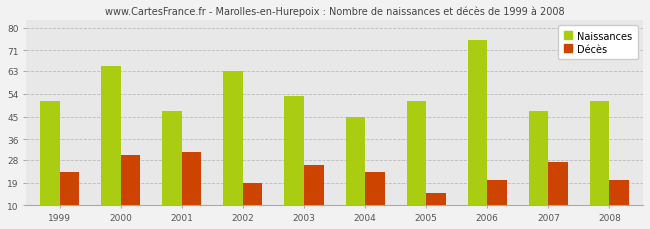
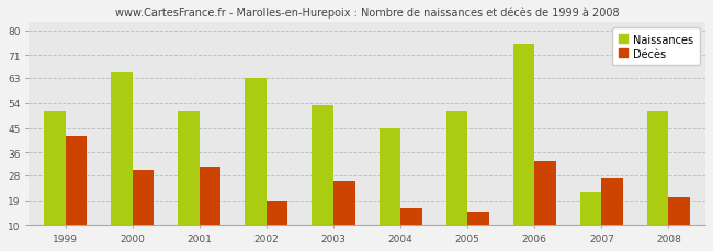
Décès/1999: 23 -> 42
Naissances/2001: 47 -> 51
Décès/2004: 23 -> 16
Décès/2006: 20 -> 33
Naissances/2007: 47 -> 22
